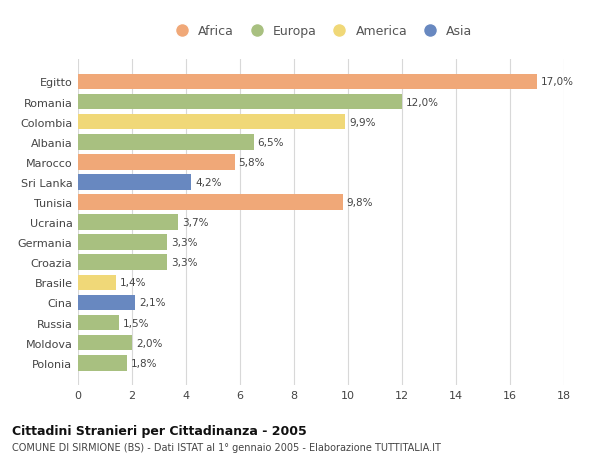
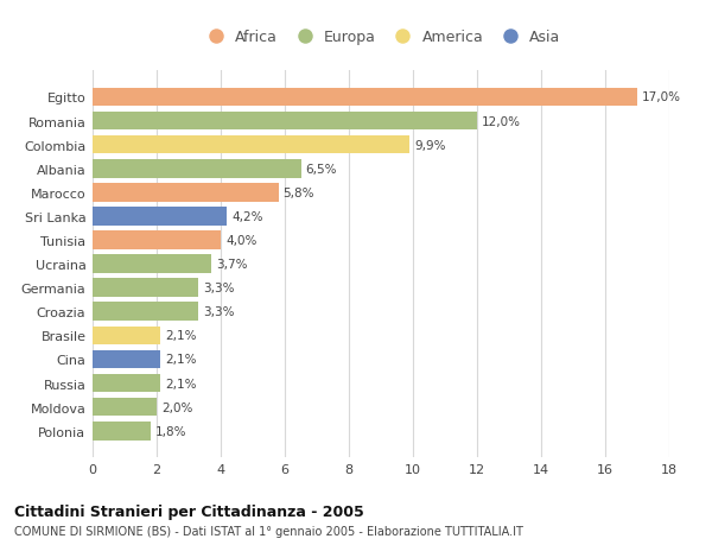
Tunisia: 9,8% -> 4,0%
Brasile: 1,4% -> 2,1%
Russia: 1,5% -> 2,1%
